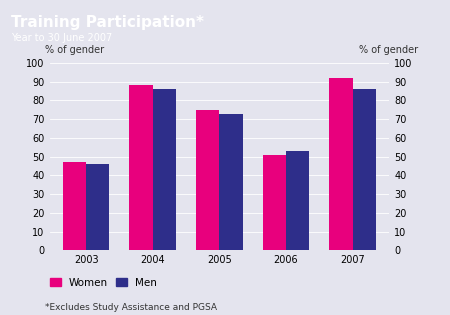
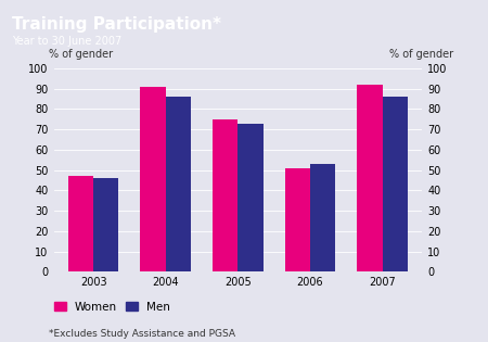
Women/2004: 88 -> 91
